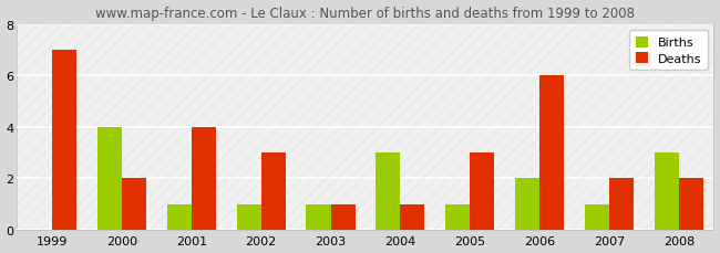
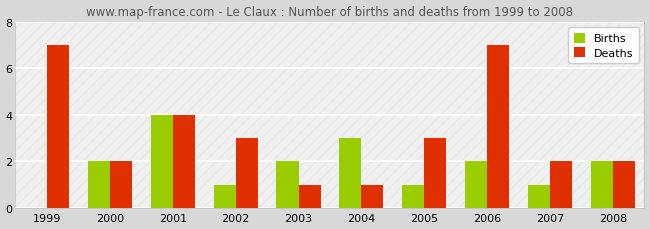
Births/2000: 4 -> 2
Births/2001: 1 -> 4
Births/2003: 1 -> 2
Deaths/2006: 6 -> 7
Births/2008: 3 -> 2
